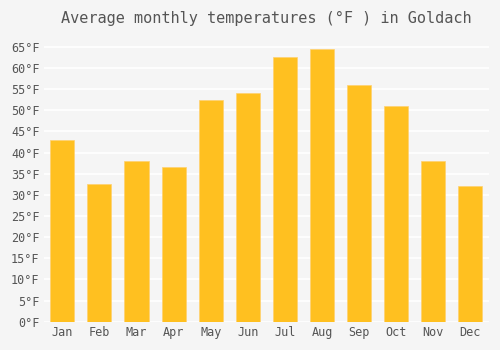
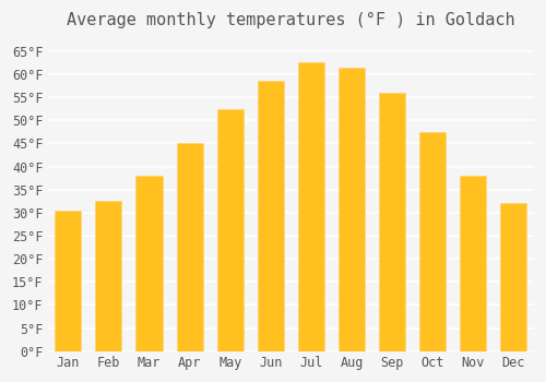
Jan: 43.0°F -> 30.5°F
Apr: 36.5°F -> 45.0°F
Jun: 54.0°F -> 58.5°F
Aug: 64.5°F -> 61.5°F
Oct: 51.0°F -> 47.5°F
